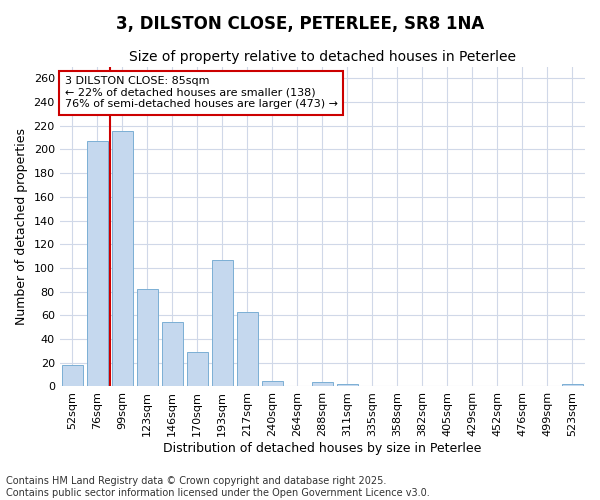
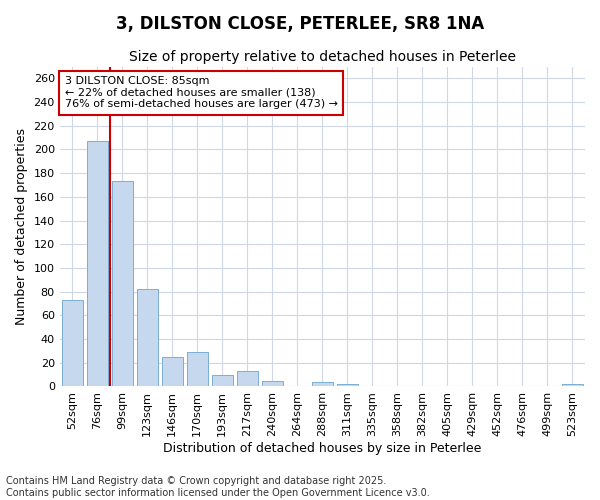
52sqm: 18 -> 73
99sqm: 216 -> 173
146sqm: 54 -> 25
193sqm: 107 -> 10
217sqm: 63 -> 13
